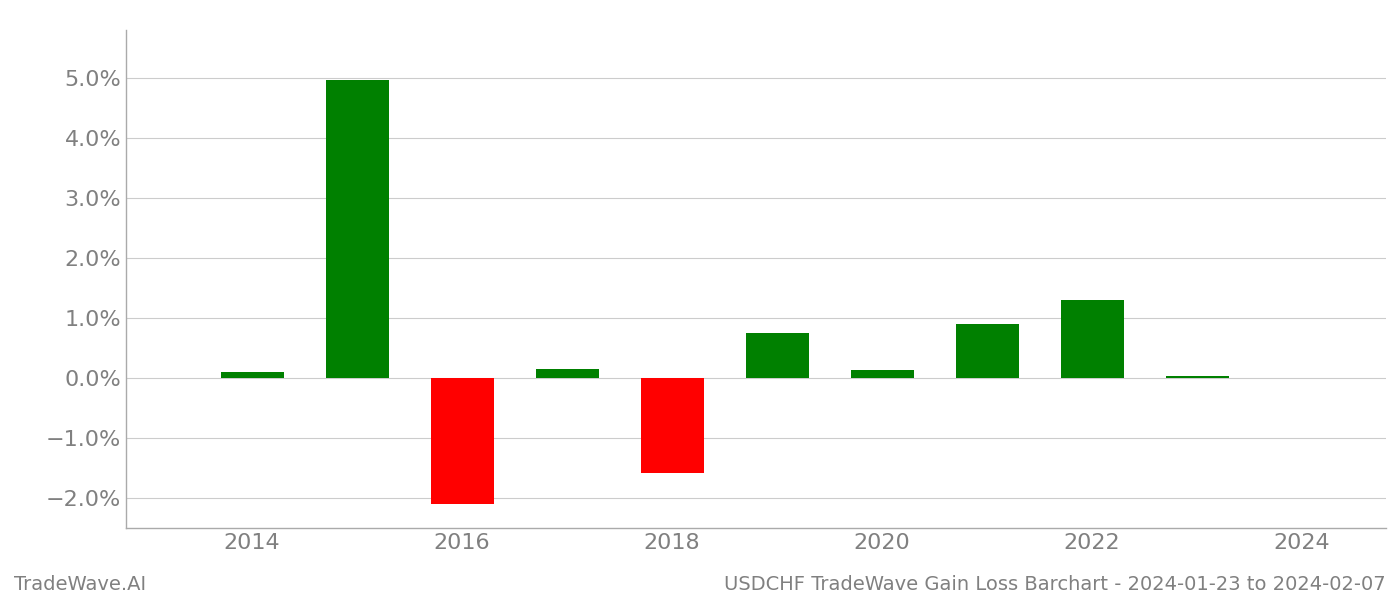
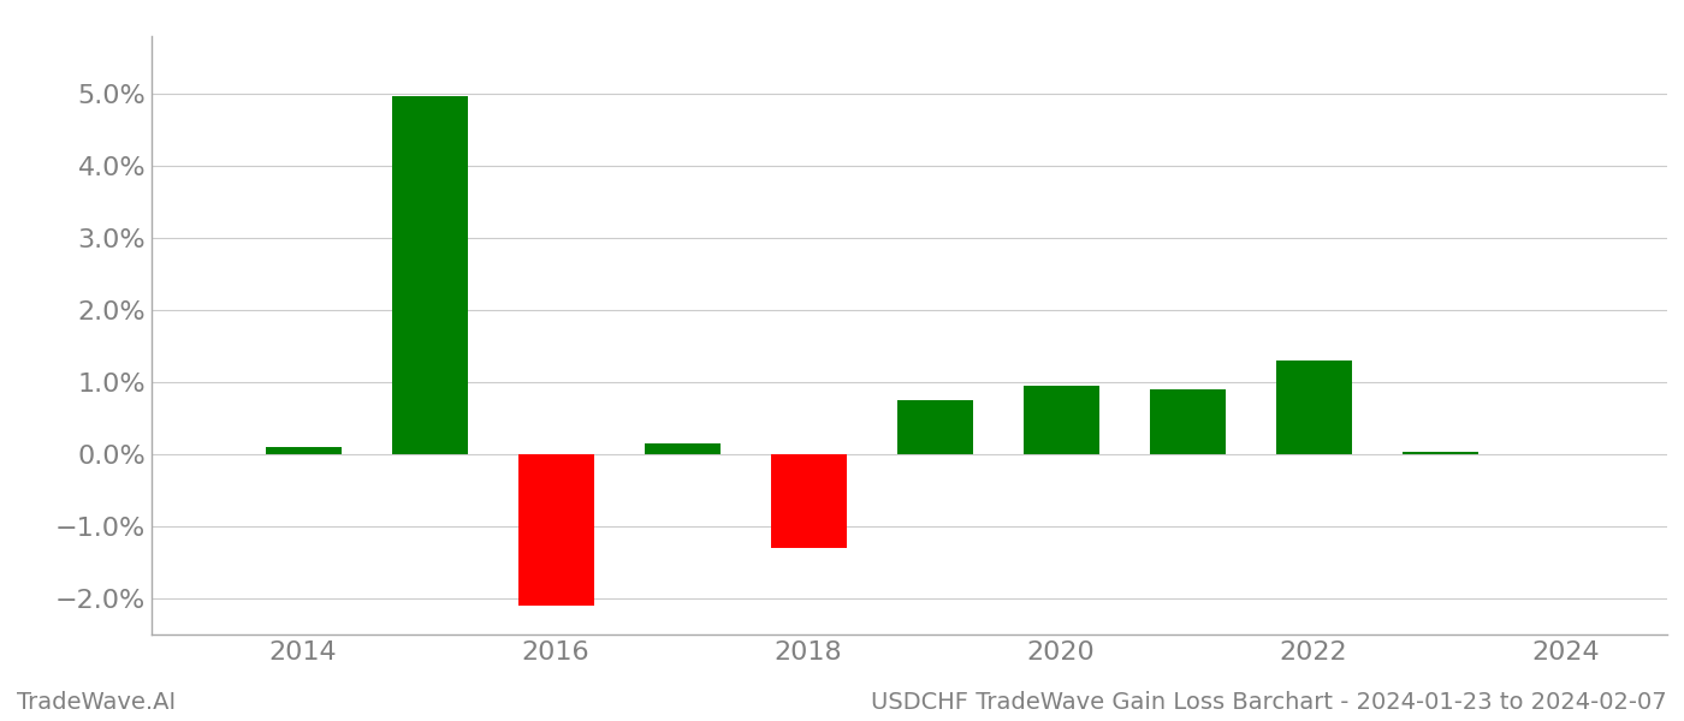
2018: -1.58% -> -1.30%
2020: 0.14% -> 0.95%
